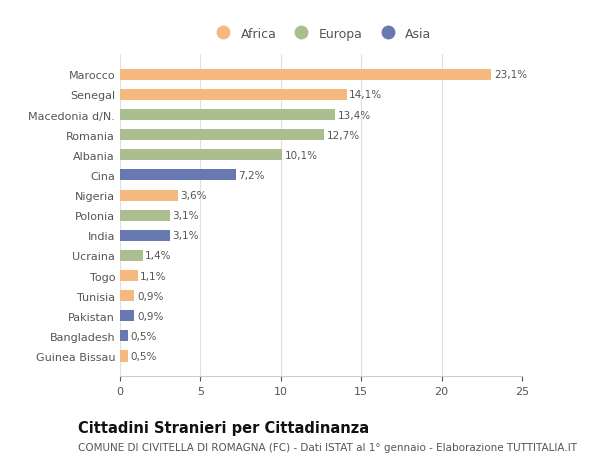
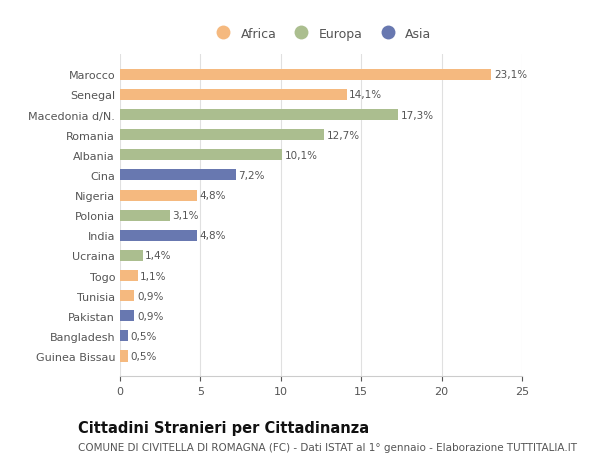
Macedonia d/N.: 13,4% -> 17,3%
Nigeria: 3,6% -> 4,8%
India: 3,1% -> 4,8%
